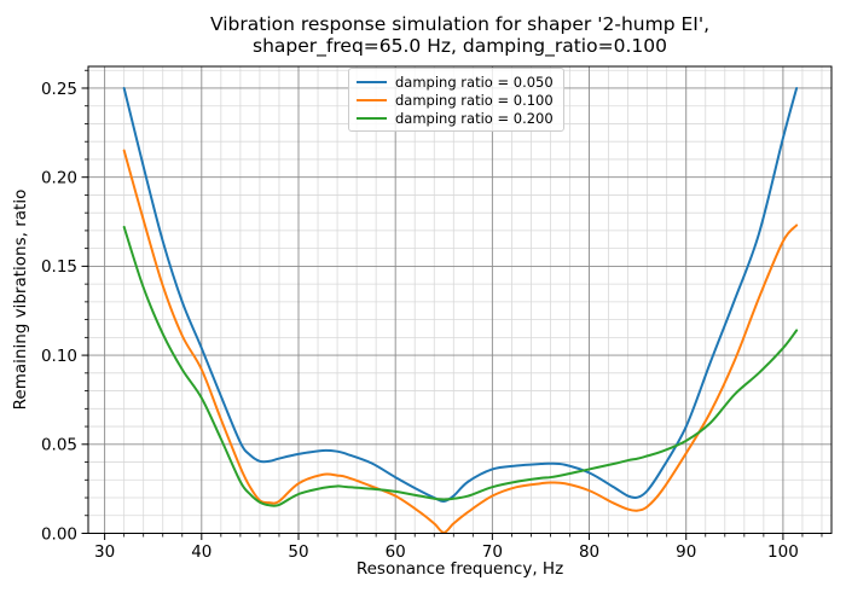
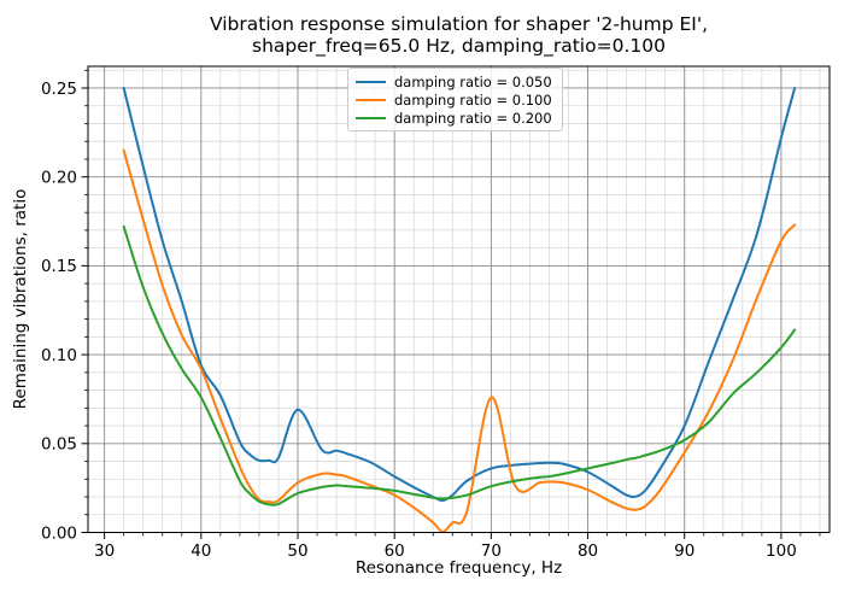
damping ratio = 0.050/40: 0.104 -> 0.094
damping ratio = 0.050/50: 0.044 -> 0.069
damping ratio = 0.100/70: 0.021 -> 0.076
